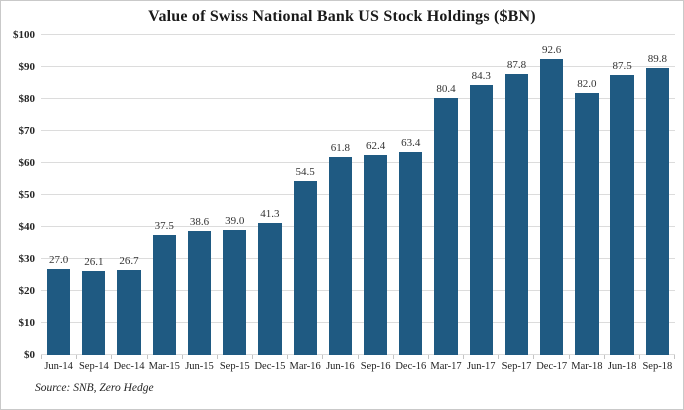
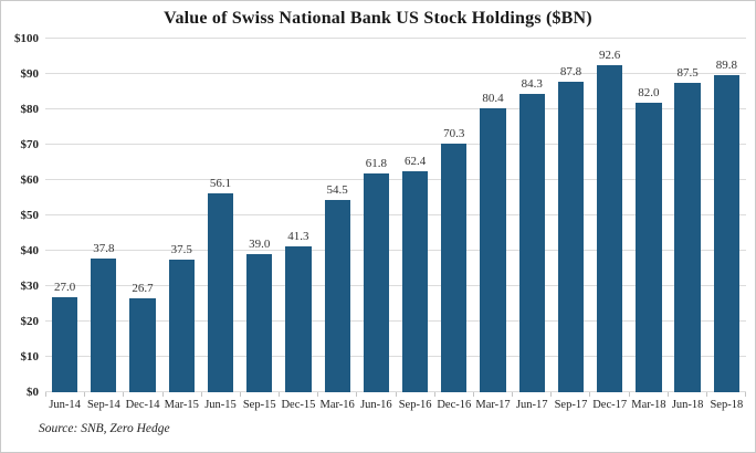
Sep-14: 26.1 -> 37.8
Jun-15: 38.6 -> 56.1
Dec-16: 63.4 -> 70.3
